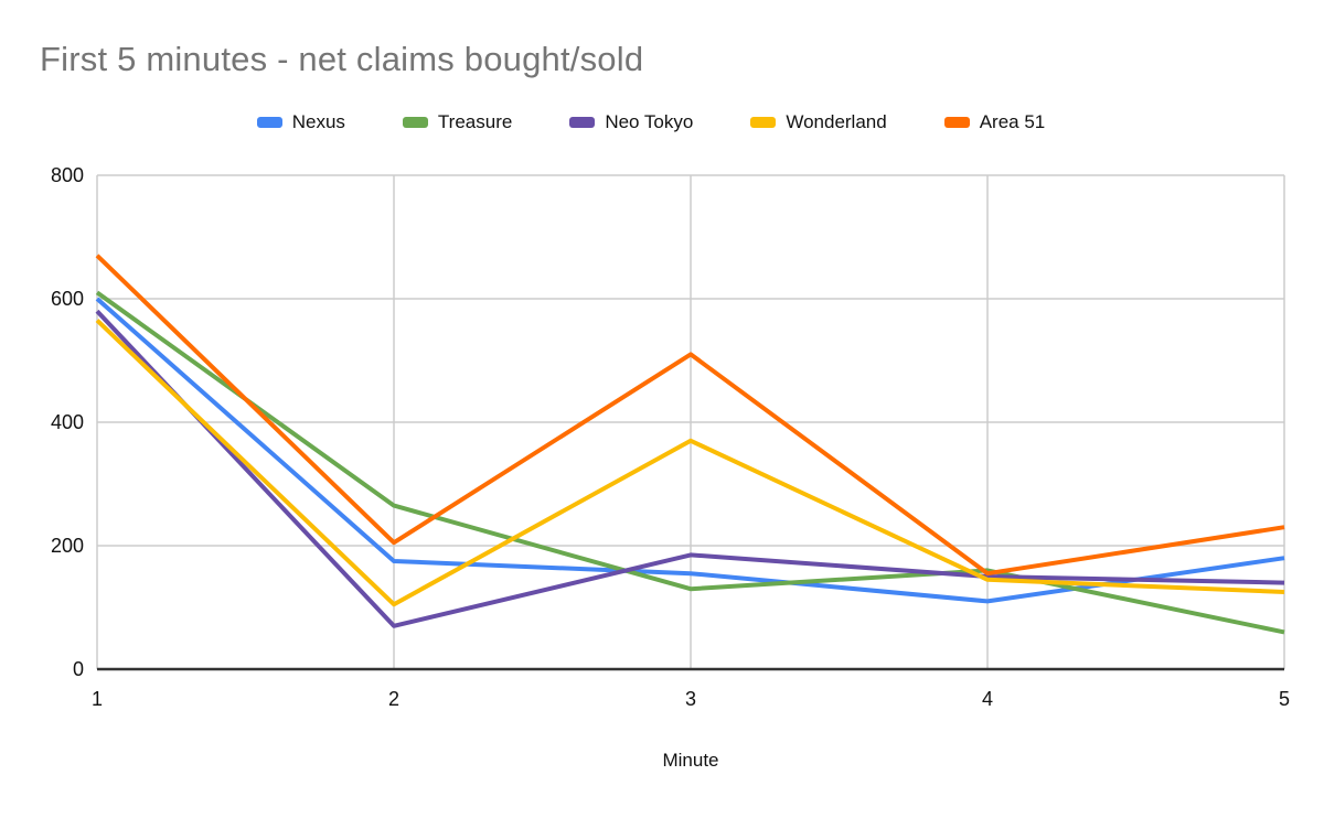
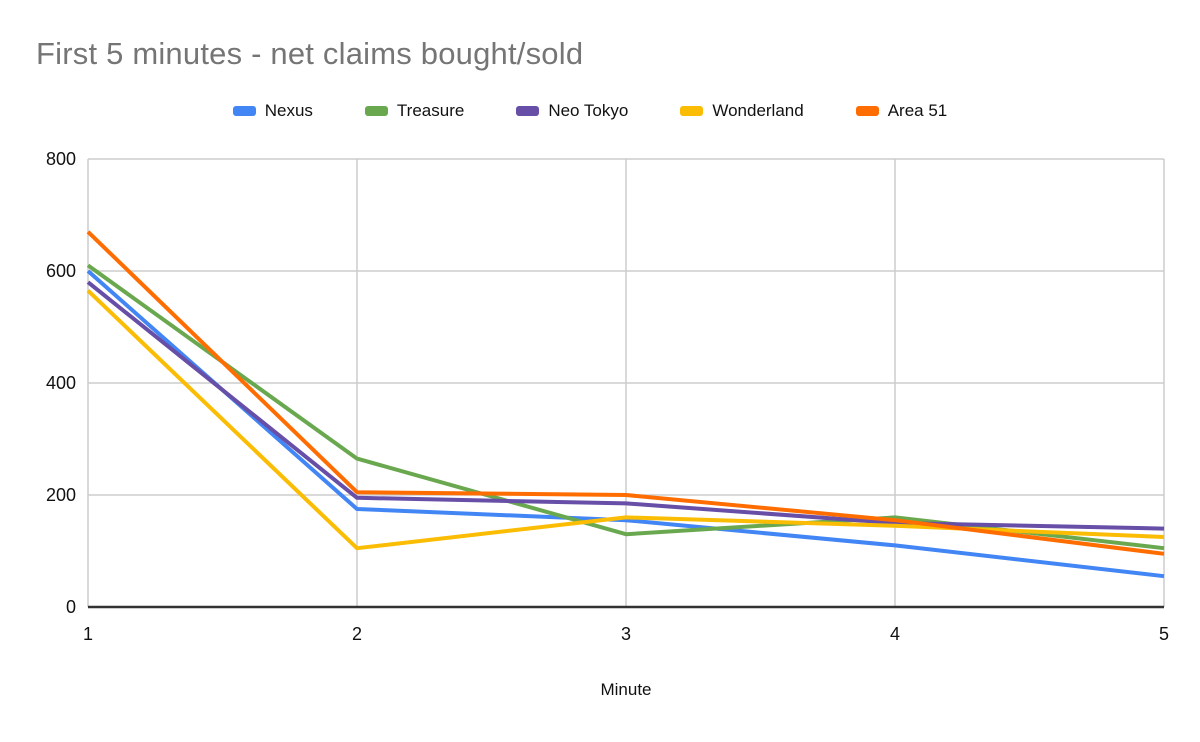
Neo Tokyo/2: 70 -> 200
Wonderland/3: 370 -> 160
Area 51/3: 510 -> 200
Nexus/5: 180 -> 60
Treasure/5: 60 -> 100
Area 51/5: 230 -> 100
